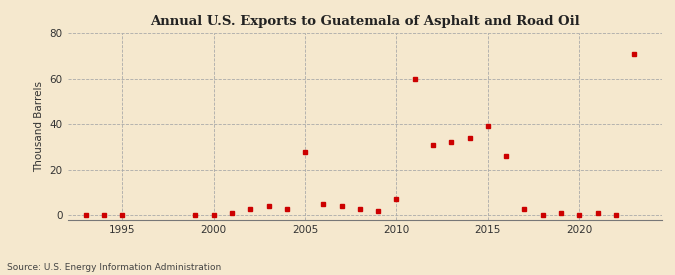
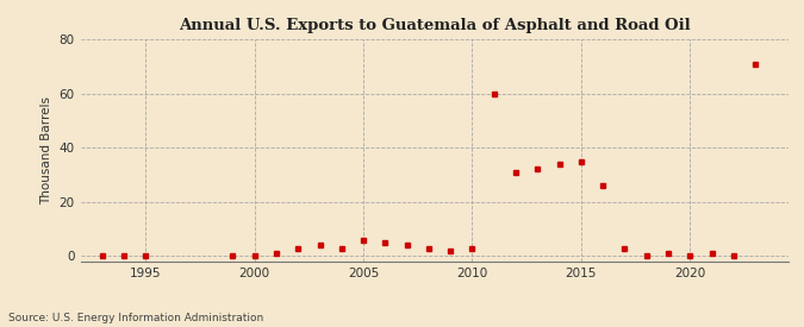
2005: 28 -> 6
2010: 7 -> 3
2015: 39 -> 35
